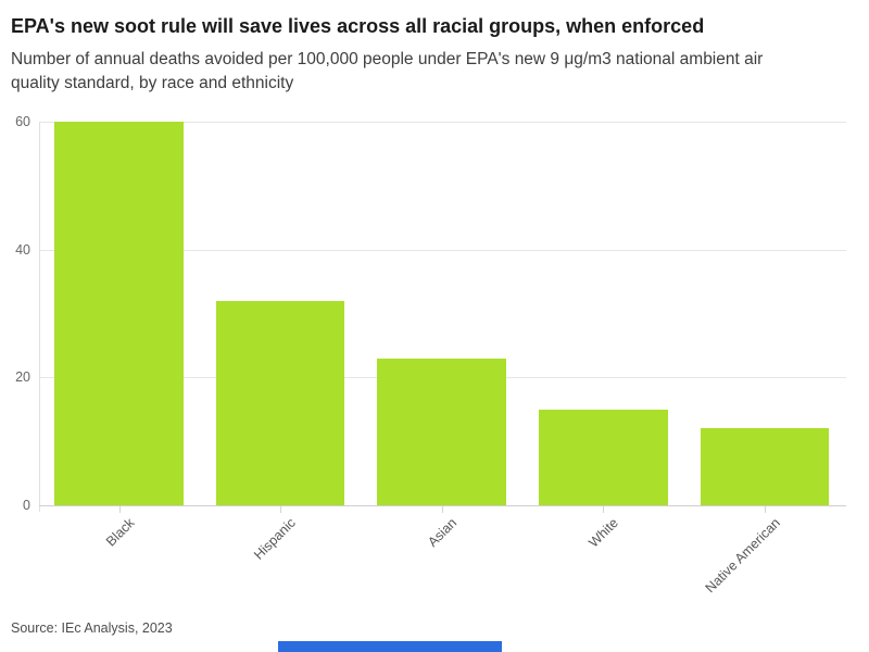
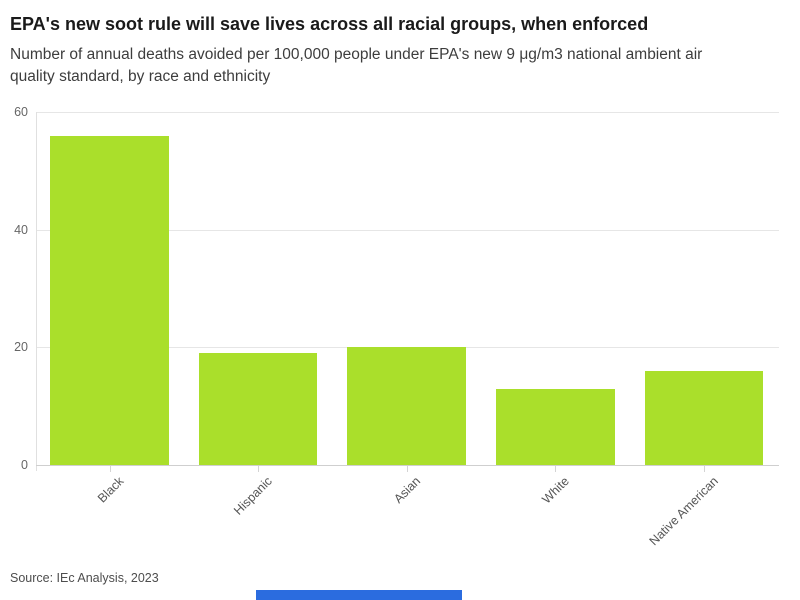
Black: 60 -> 56
Hispanic: 32 -> 19
Asian: 23 -> 20
White: 15 -> 13
Native American: 12 -> 16
